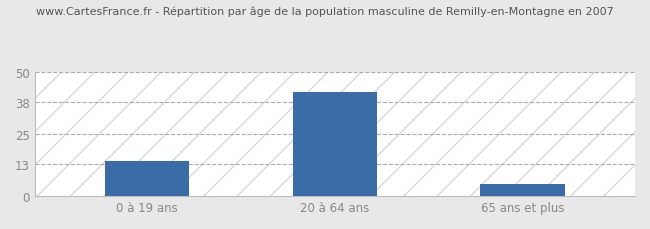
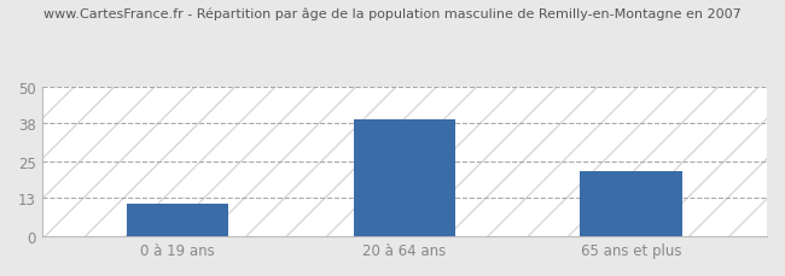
0 à 19 ans: 14 -> 11
20 à 64 ans: 42 -> 39
65 ans et plus: 5 -> 22
